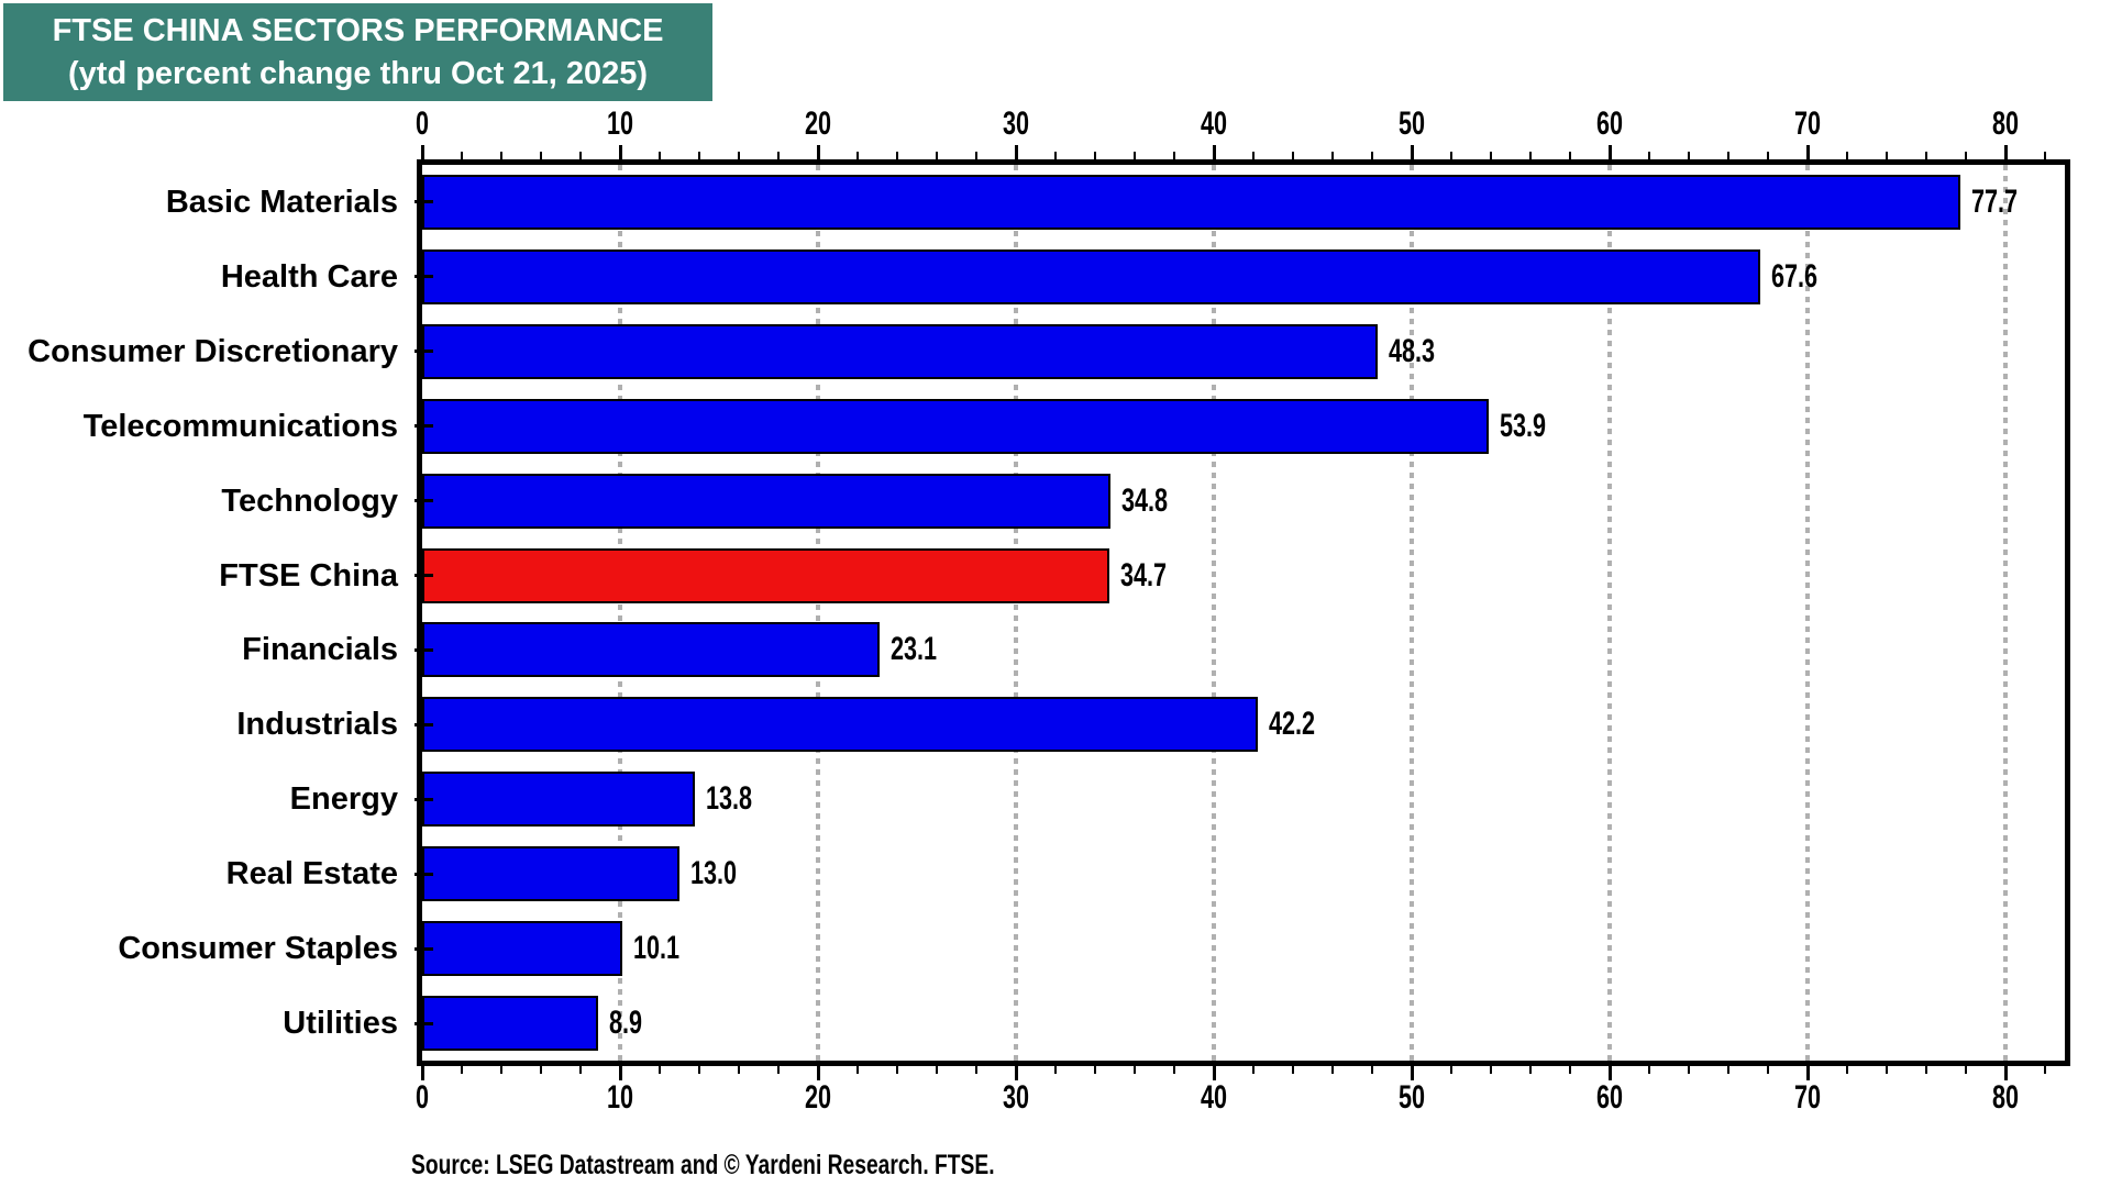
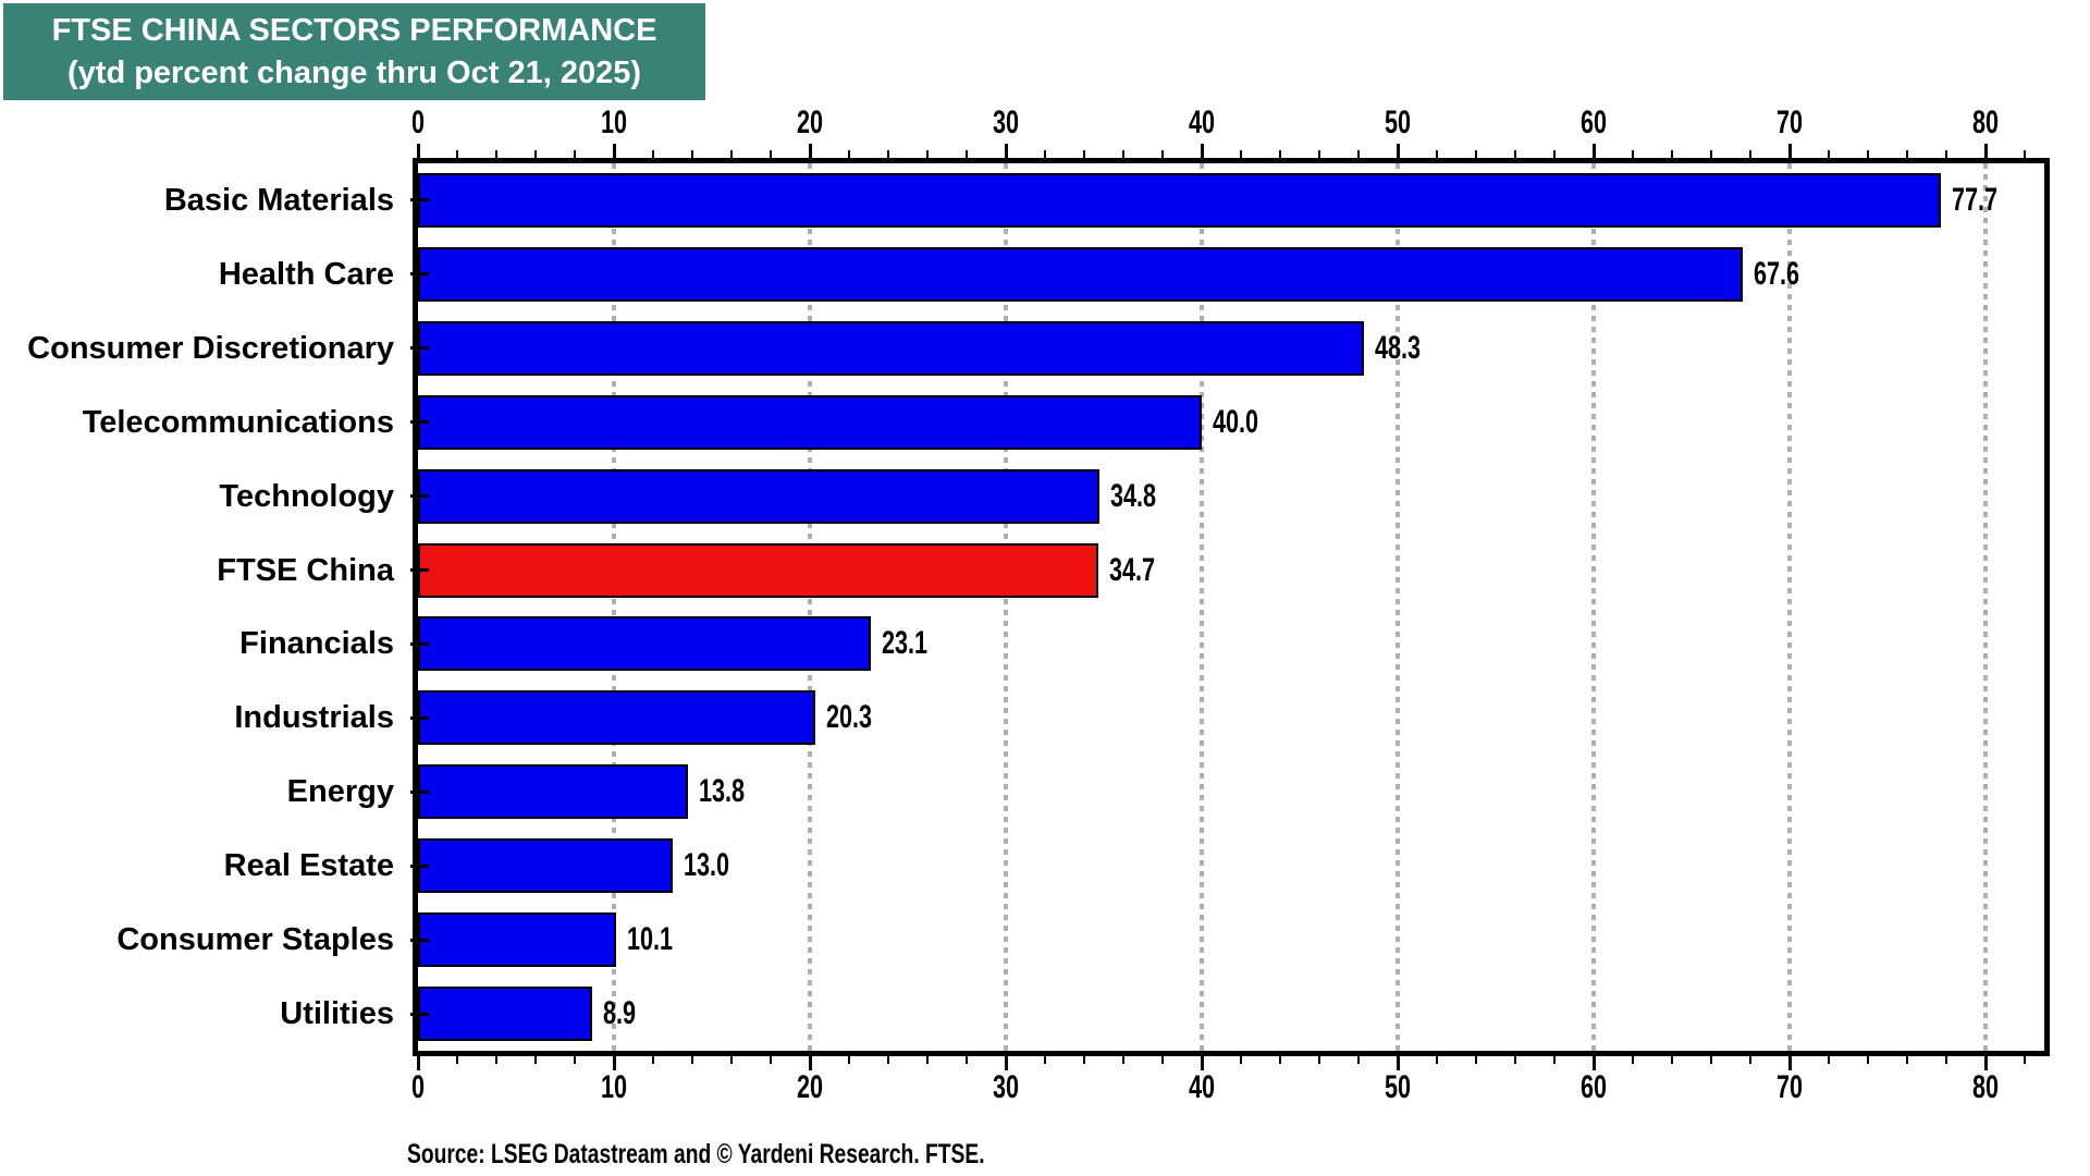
Telecommunications: 53.9 -> 40.0
Industrials: 42.2 -> 20.3
